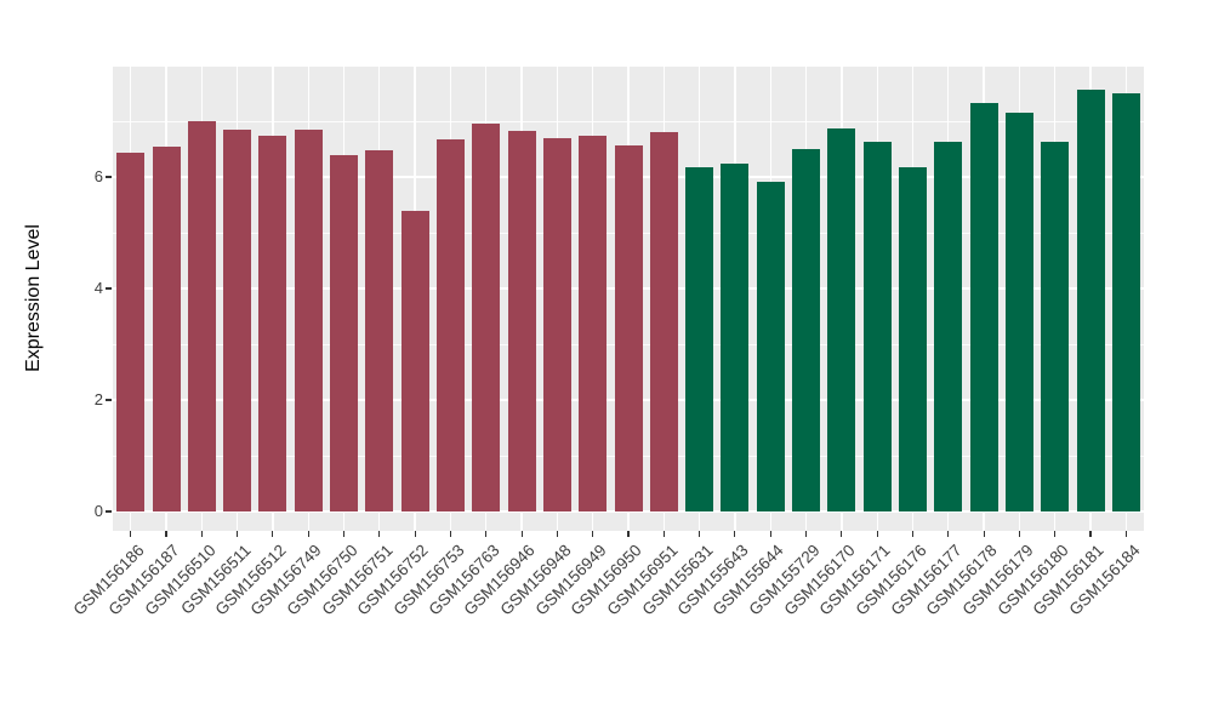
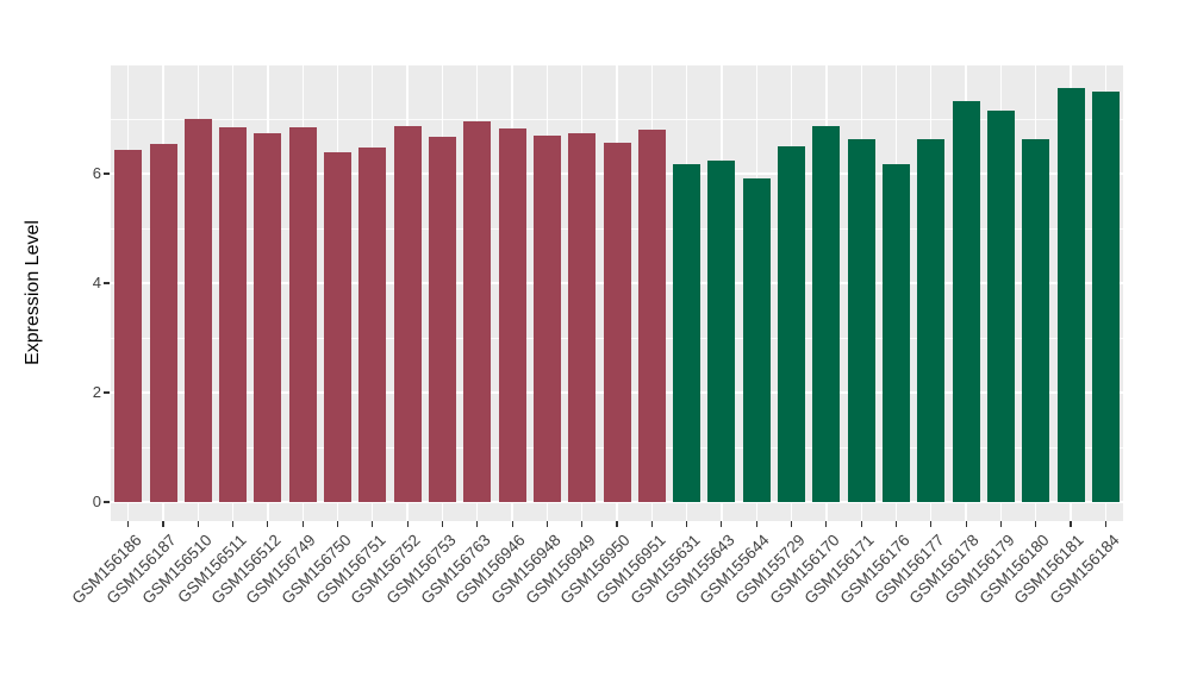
GSM156752: 5.4 -> 6.9
